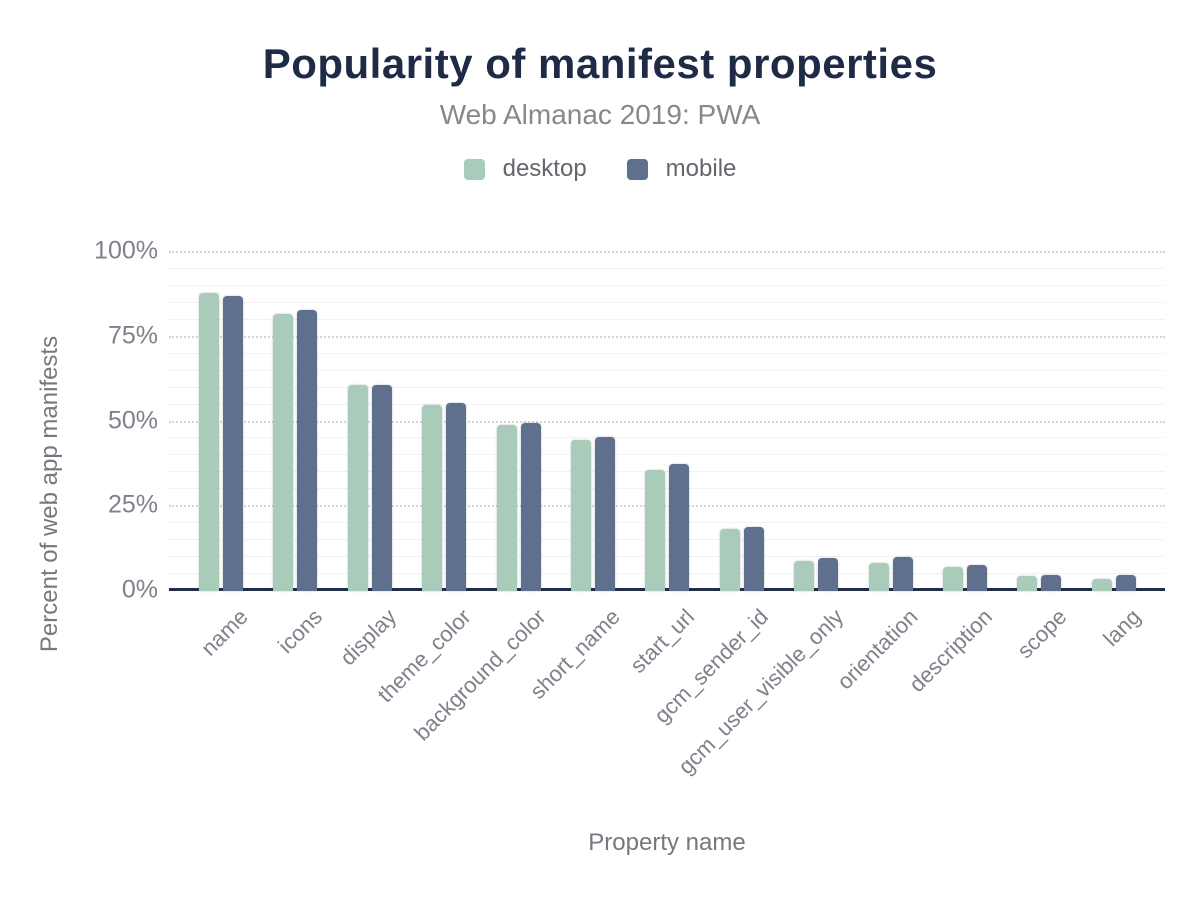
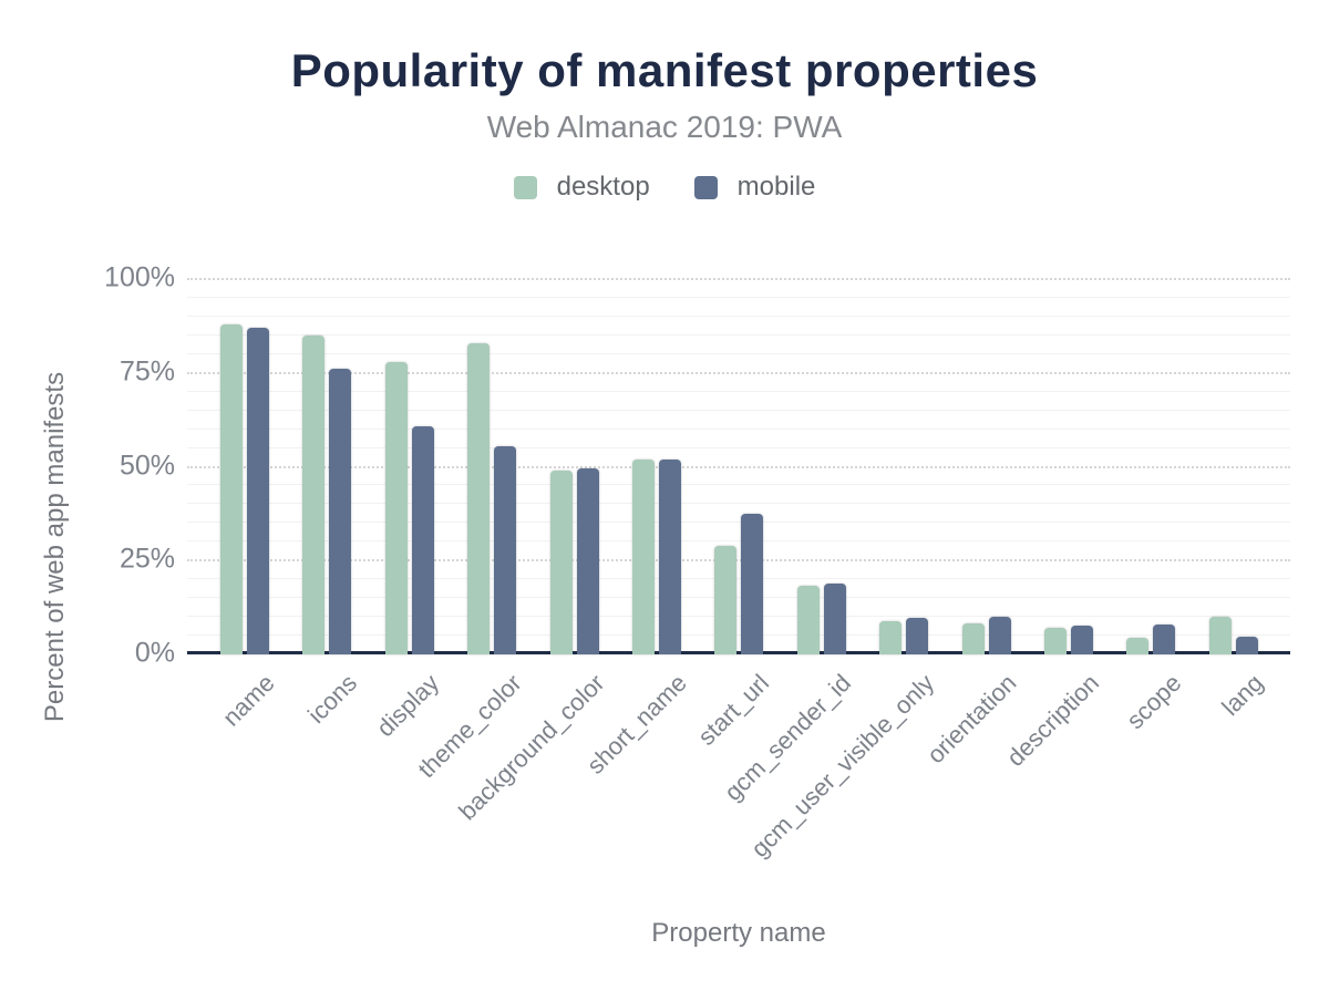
desktop/icons: 82% -> 85%
mobile/icons: 83% -> 76%
desktop/display: 61% -> 78%
desktop/theme_color: 55% -> 83%
desktop/short_name: 44% -> 52%
mobile/short_name: 45% -> 52%
desktop/start_url: 36% -> 29%
mobile/scope: 5% -> 8%
desktop/lang: 3% -> 10%
